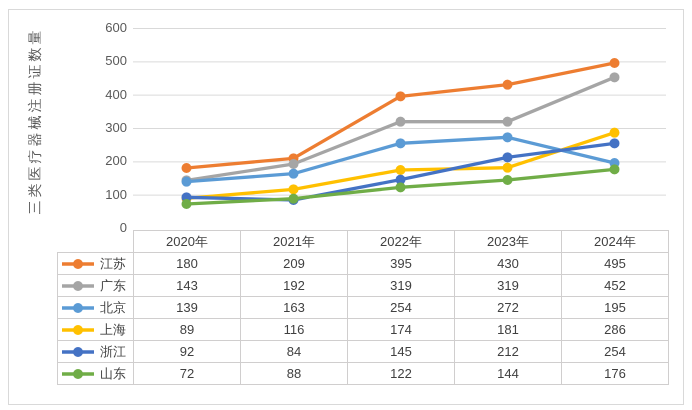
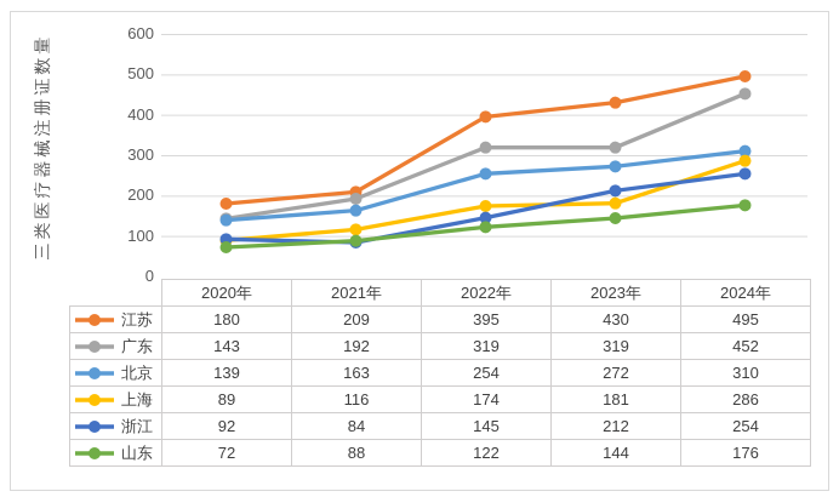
北京/2024年: 195 -> 310
